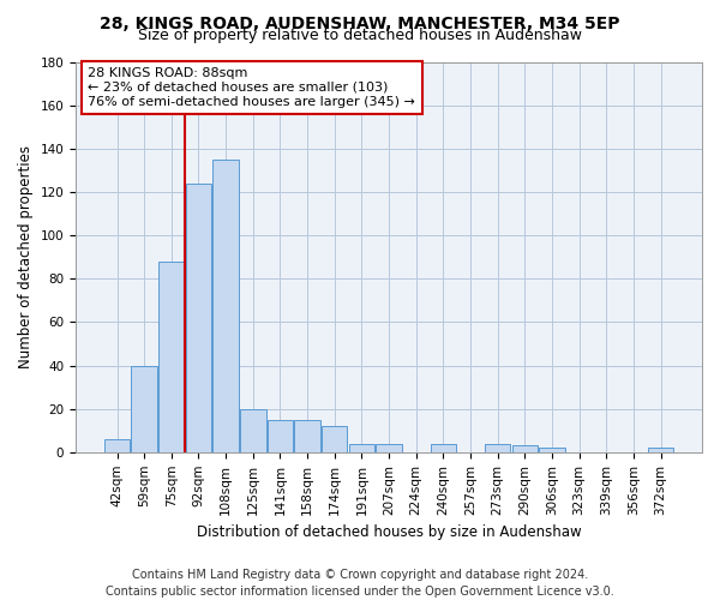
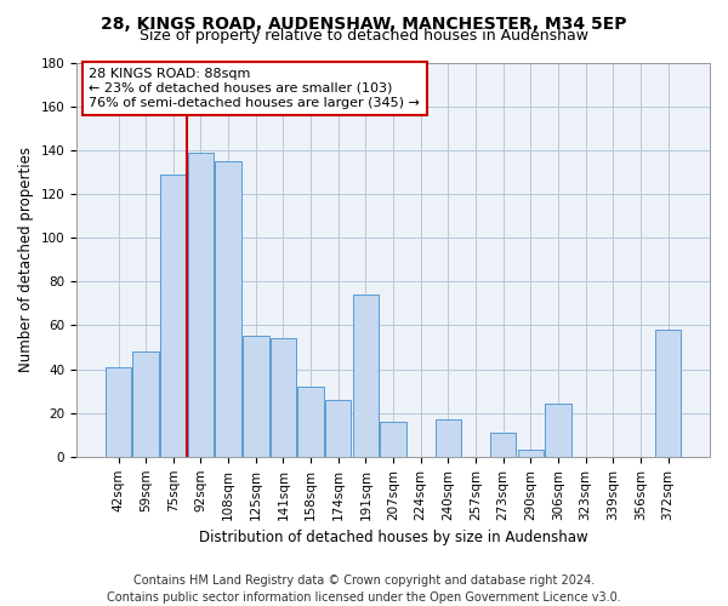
42sqm: 6 -> 41
59sqm: 40 -> 48
75sqm: 88 -> 129
92sqm: 124 -> 139
125sqm: 20 -> 55
141sqm: 15 -> 54
158sqm: 15 -> 32
174sqm: 12 -> 26
191sqm: 4 -> 74
207sqm: 4 -> 16
240sqm: 4 -> 17
273sqm: 4 -> 11
306sqm: 2 -> 24
372sqm: 2 -> 58
